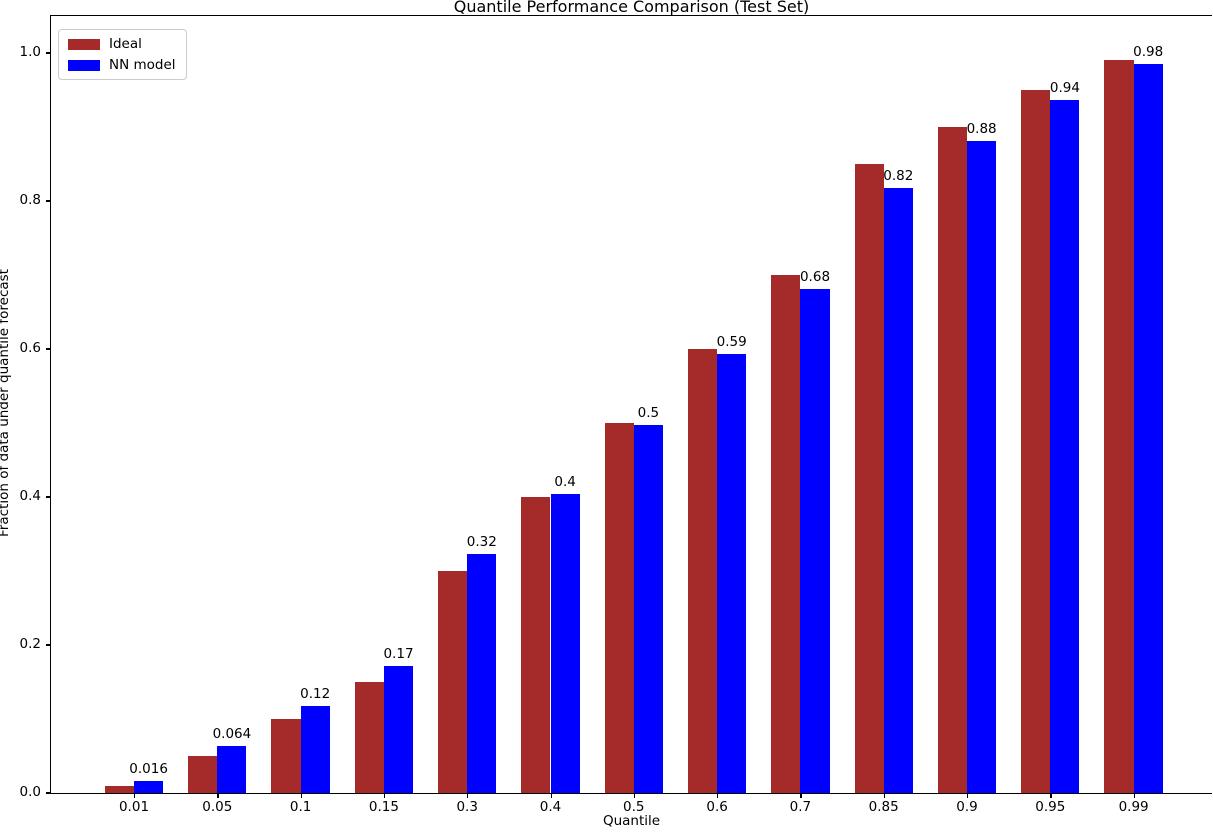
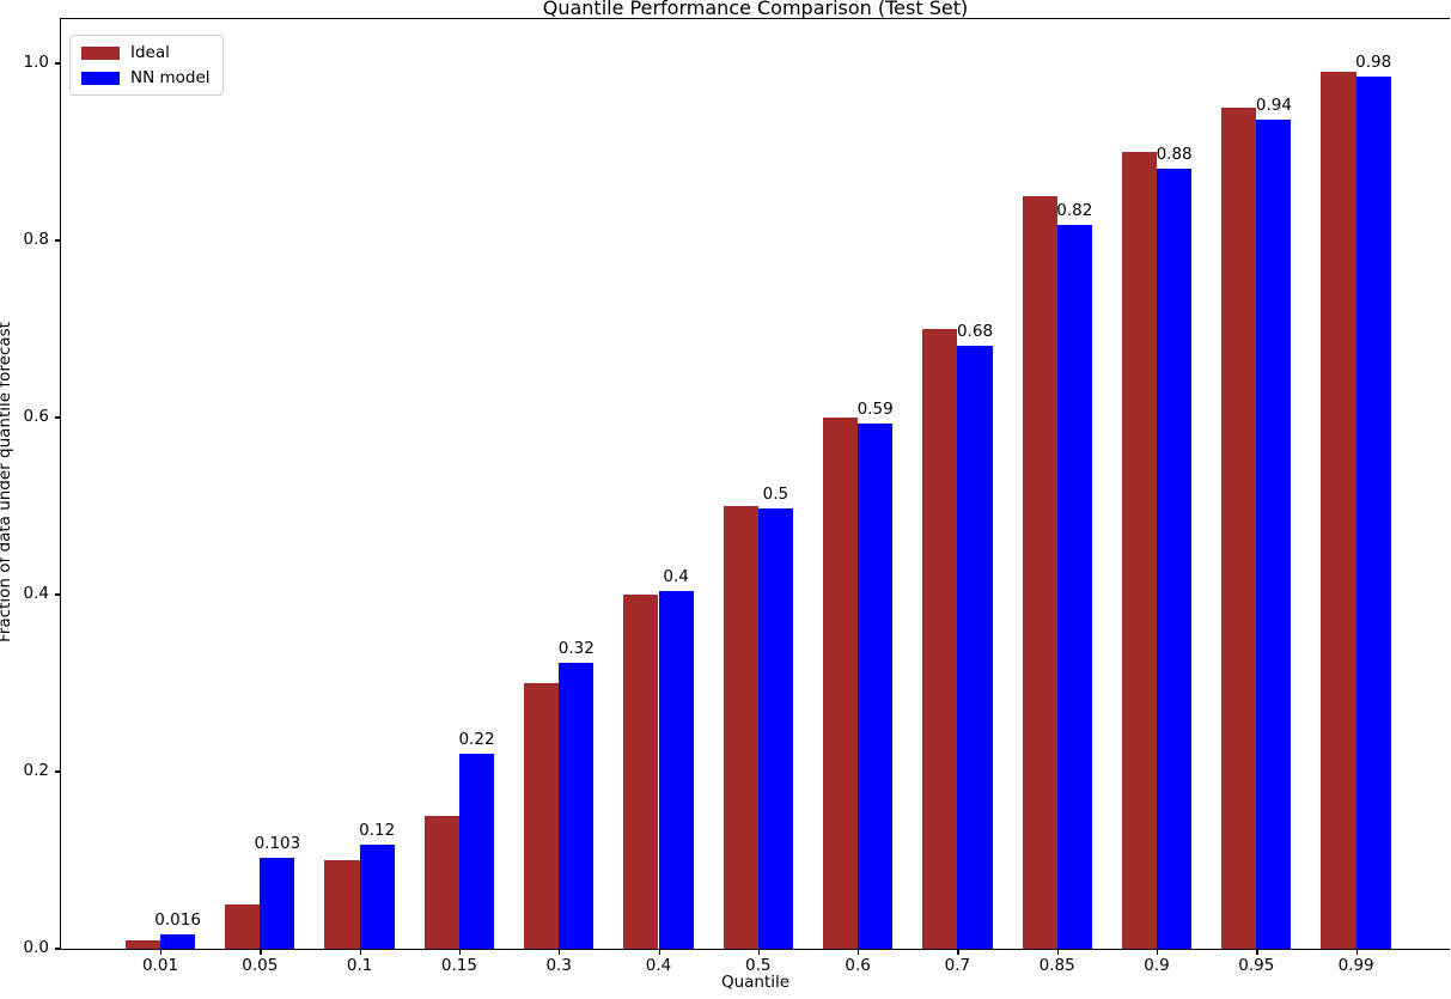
NN model/0.05: 0.064 -> 0.103
NN model/0.15: 0.17 -> 0.22
